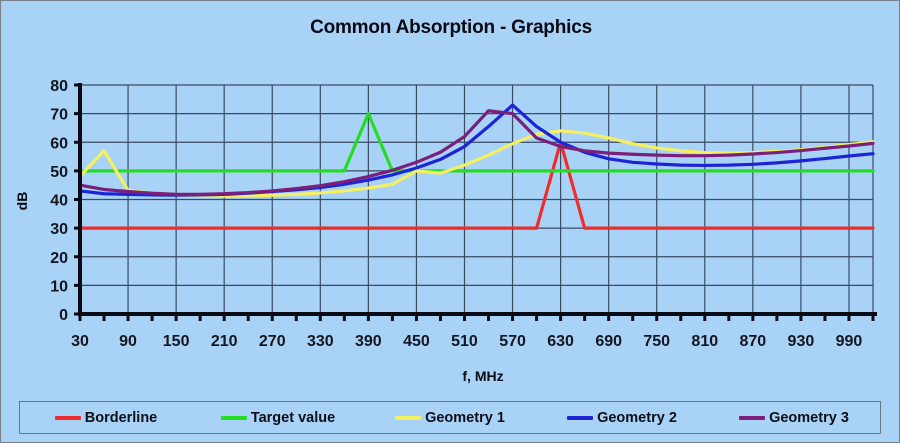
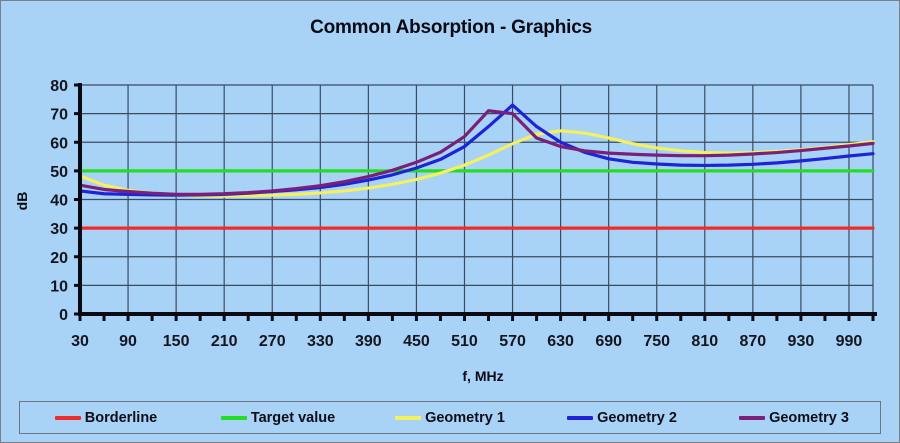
Geometry 1/60: 57 -> 45
Target value/390: 70 -> 50
Geometry 1/450: 50 -> 47
Borderline/630: 60 -> 30
